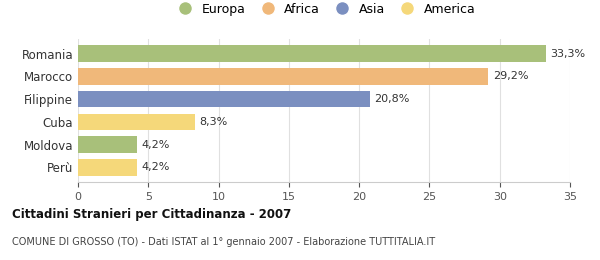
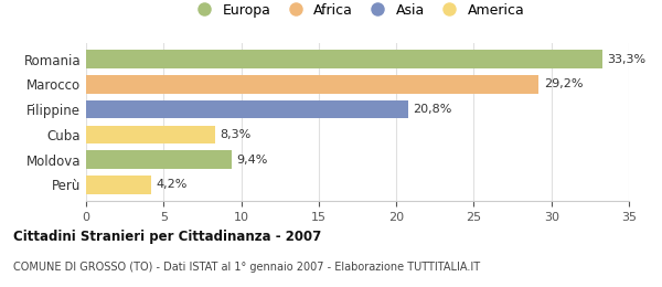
Moldova: 4,2% -> 9,4%
